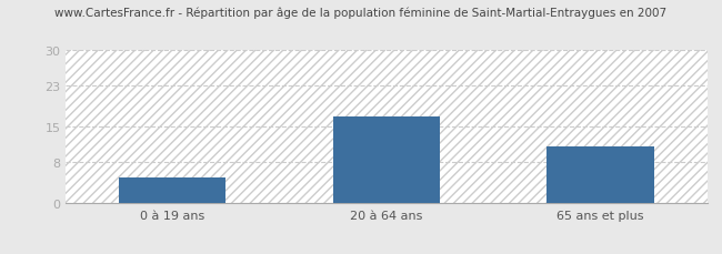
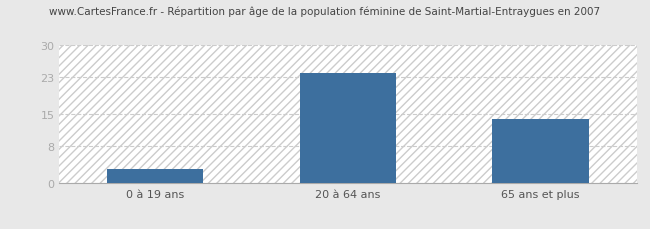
0 à 19 ans: 5 -> 3
20 à 64 ans: 17 -> 24
65 ans et plus: 11 -> 14
